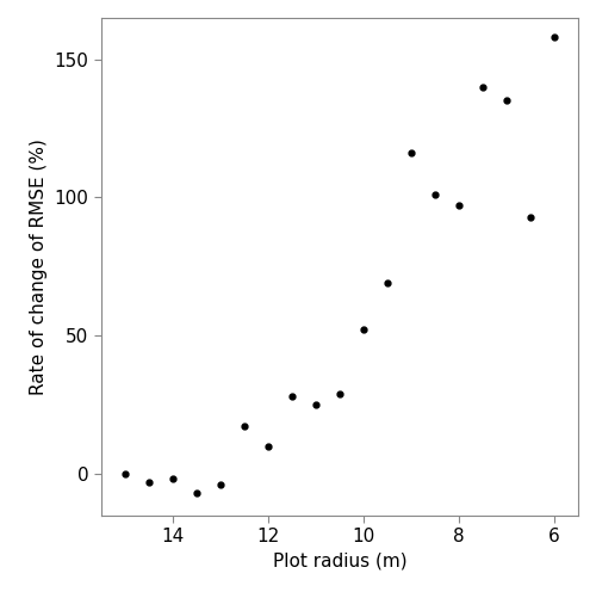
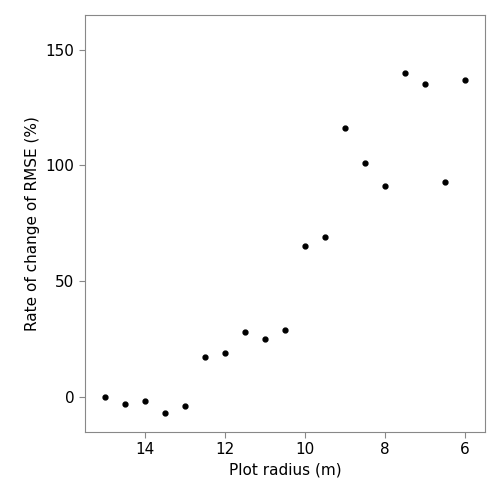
12: 10 -> 19
10: 52 -> 65
8: 97 -> 91
6: 158 -> 137
